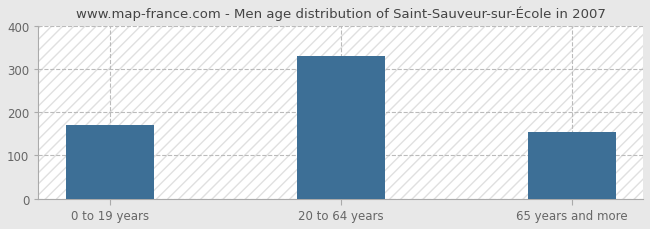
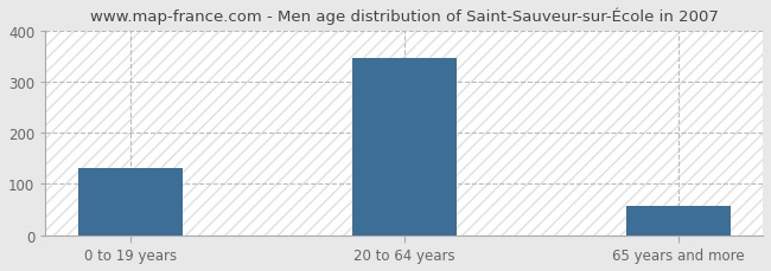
0 to 19 years: 170 -> 130
20 to 64 years: 330 -> 347
65 years and more: 155 -> 57
